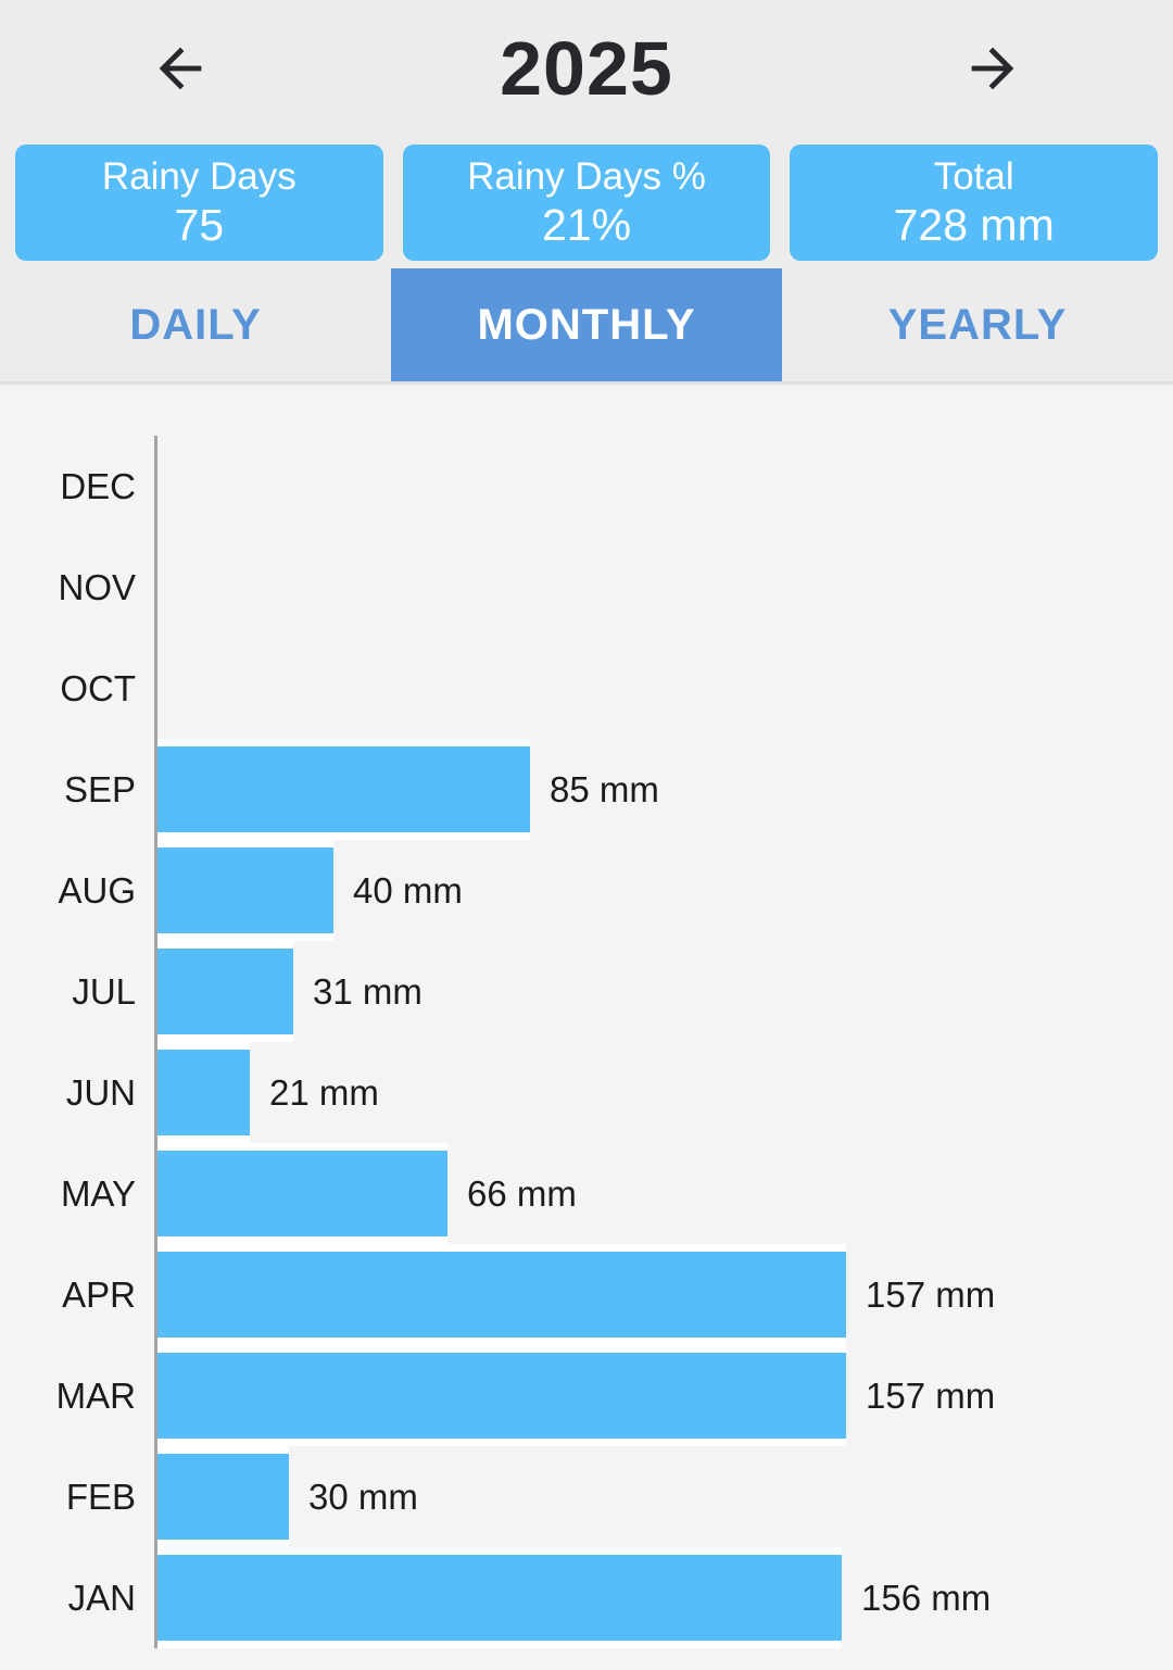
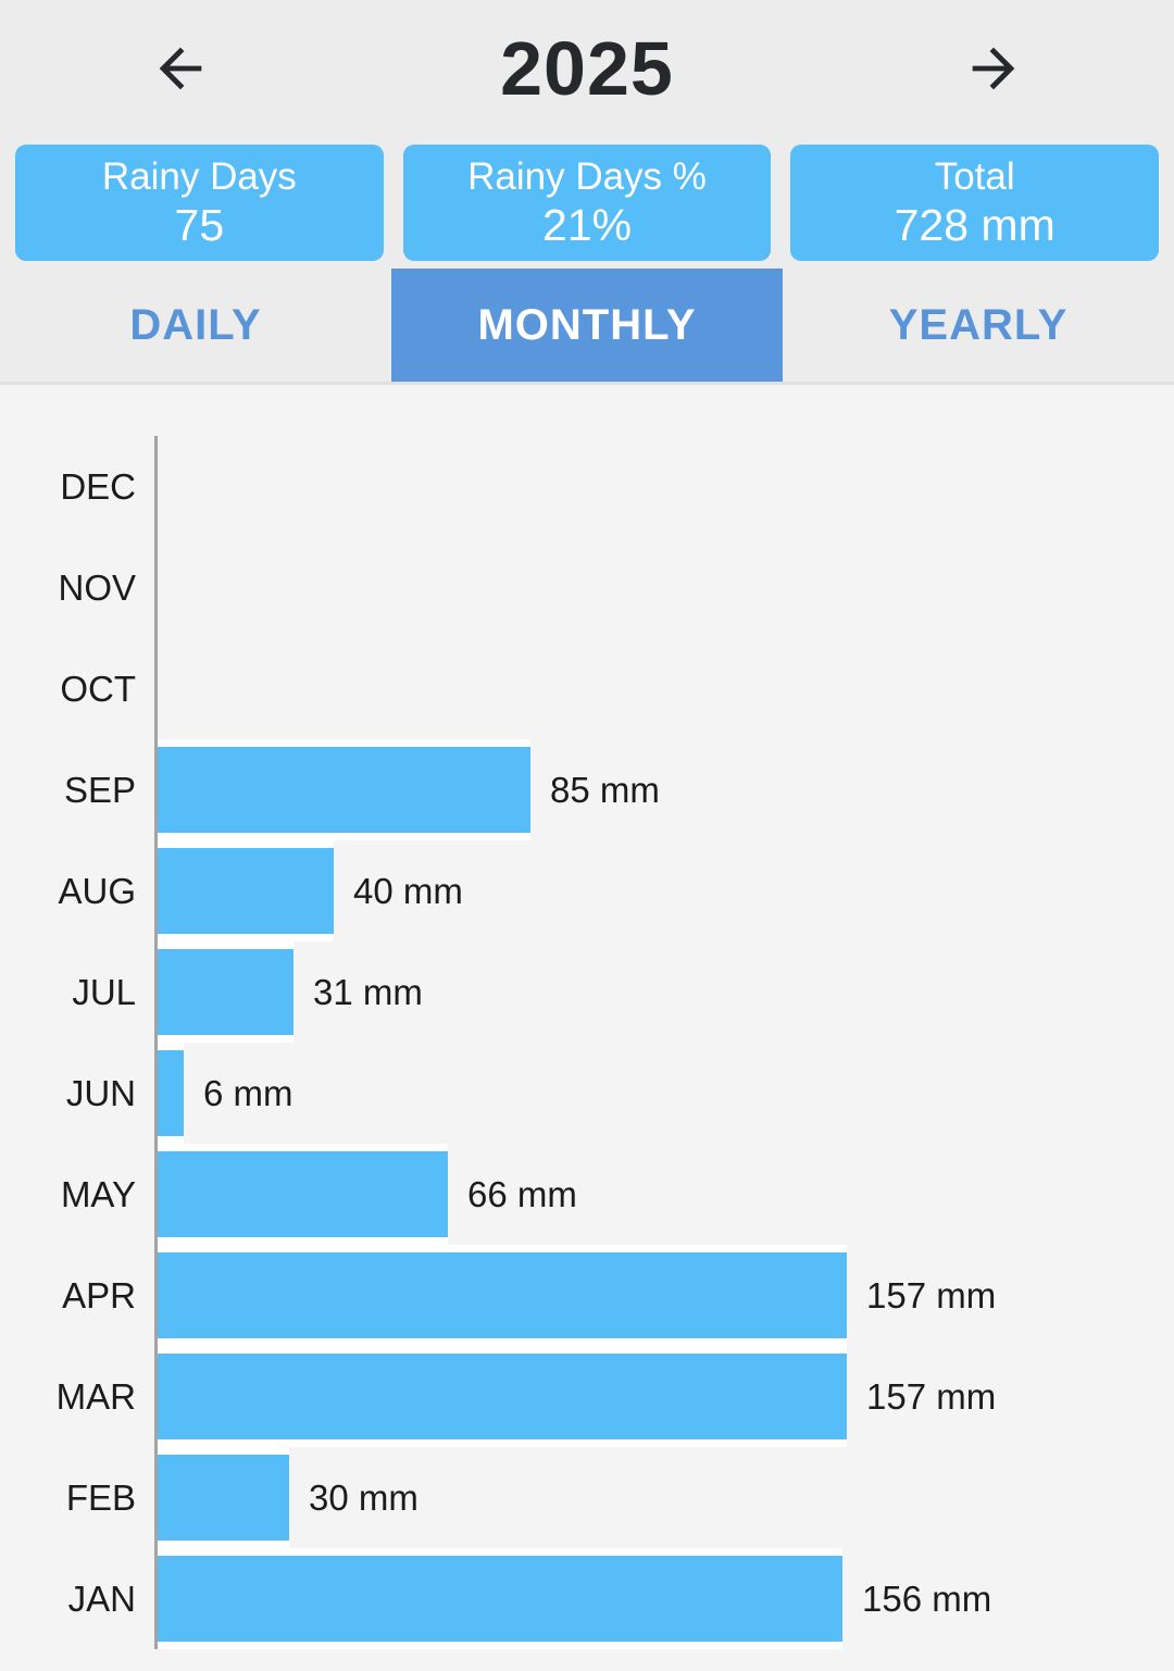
JUN: 21 -> 6
